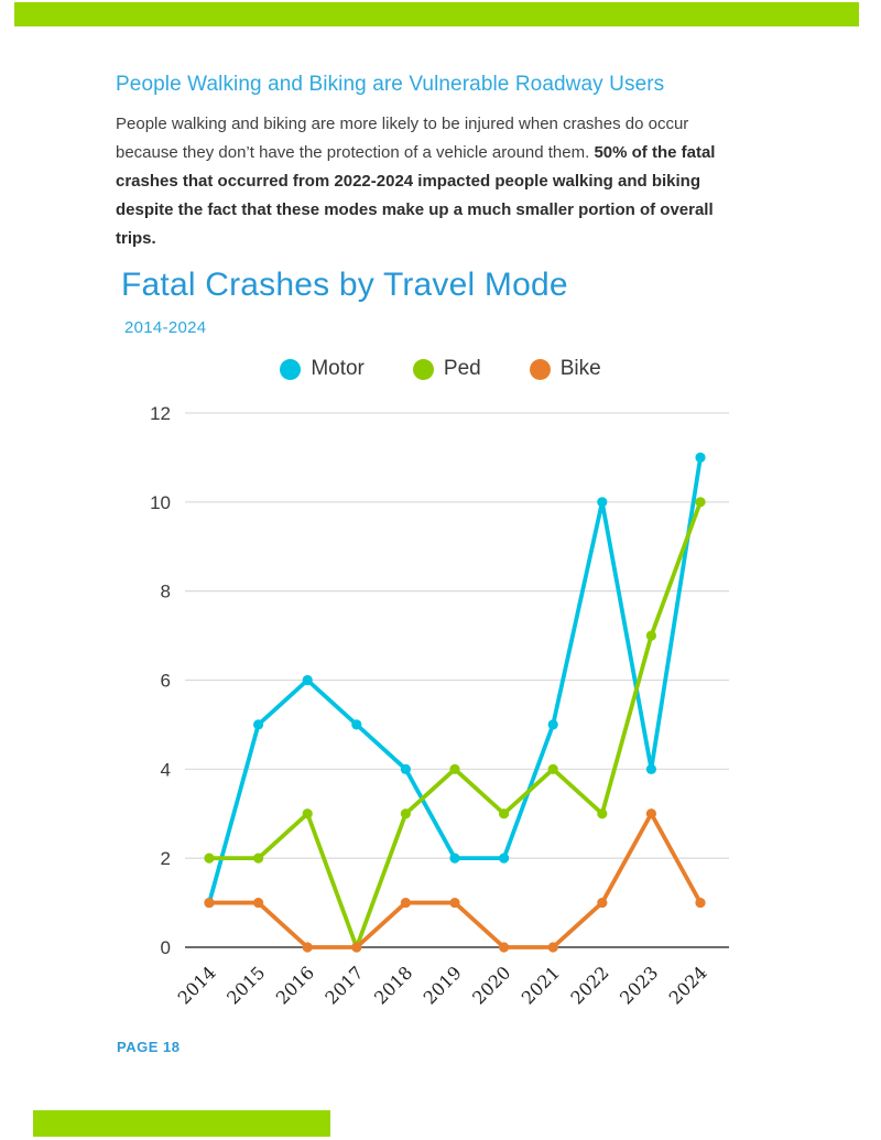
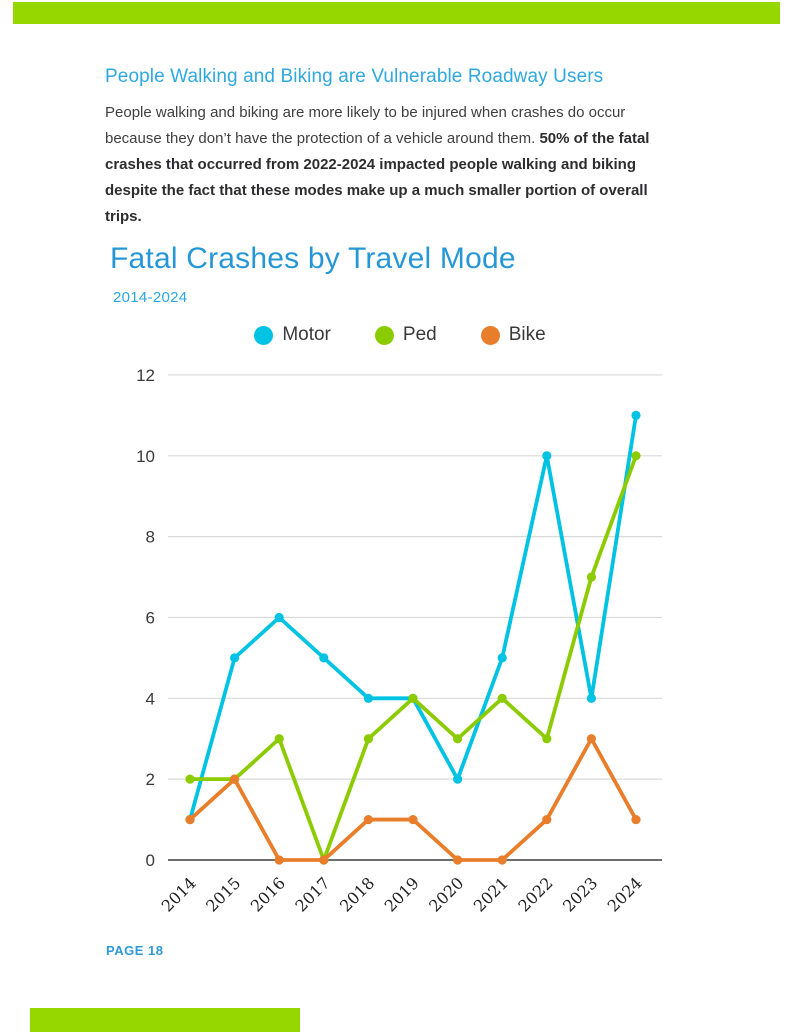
Bike/2015: 1 -> 2
Motor/2019: 2 -> 4
